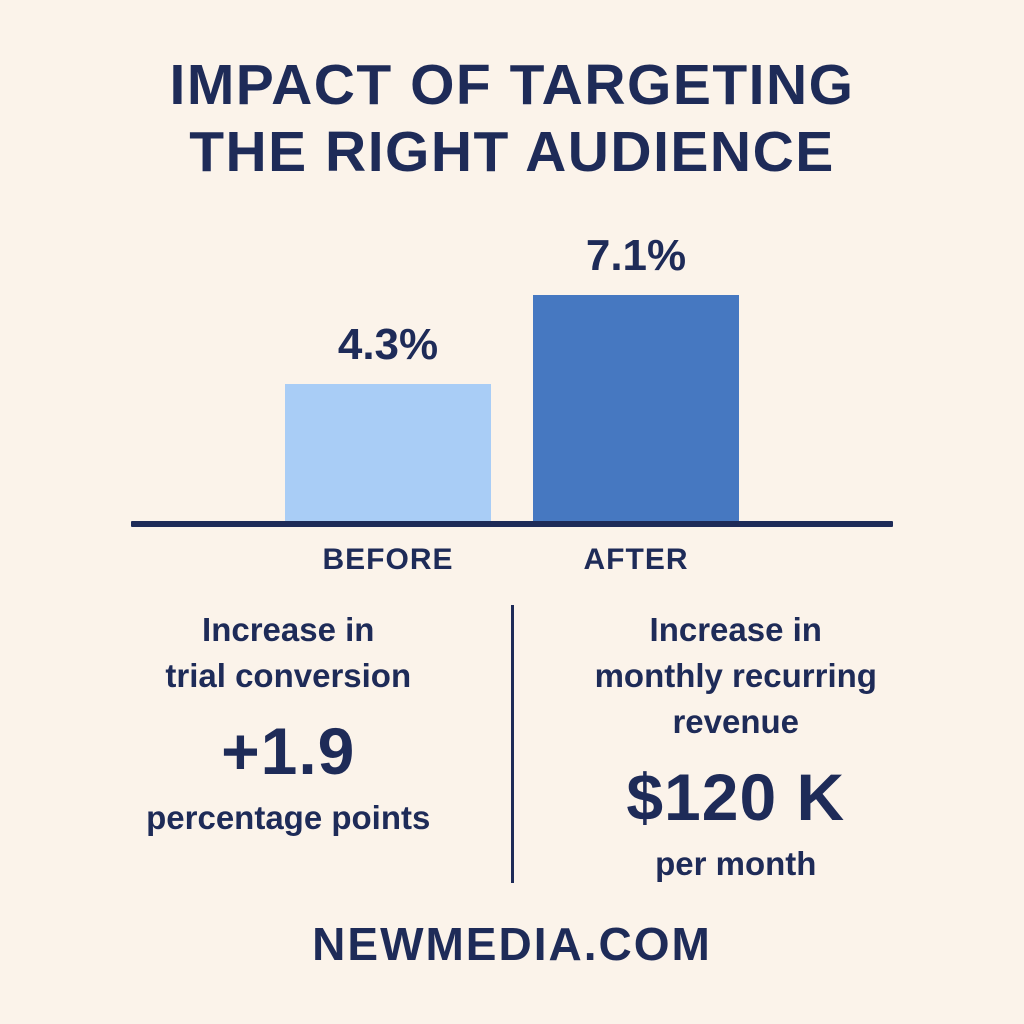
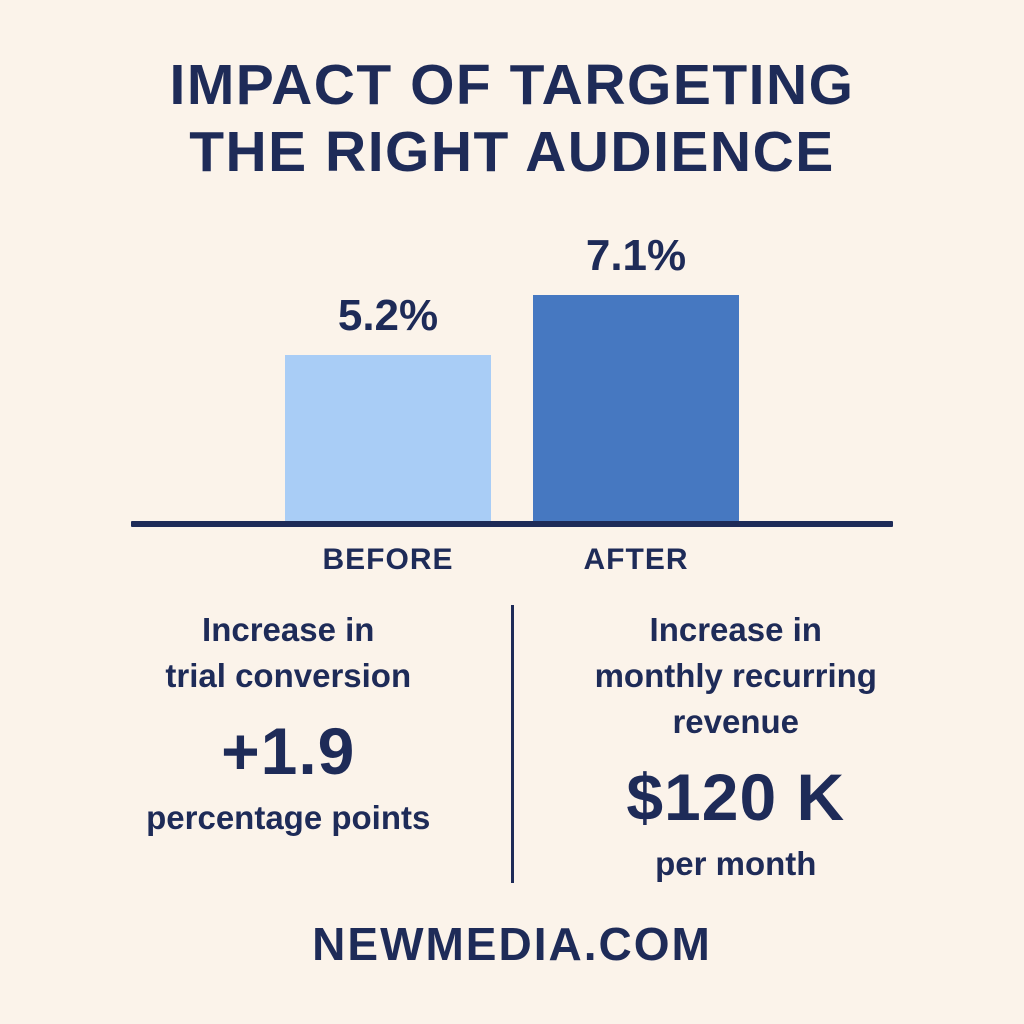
BEFORE: 4.3% -> 5.2%
